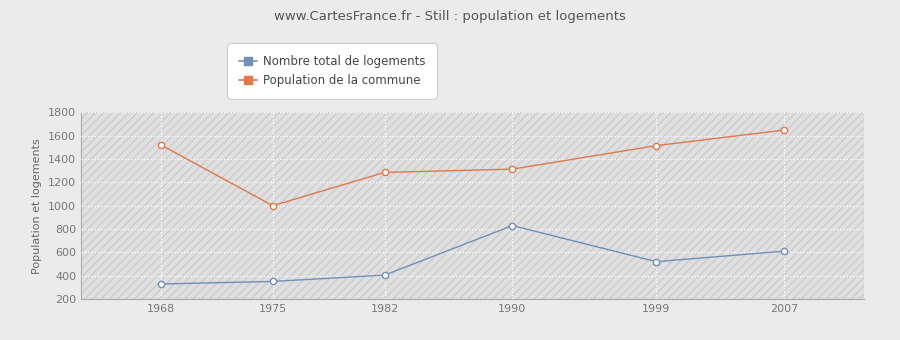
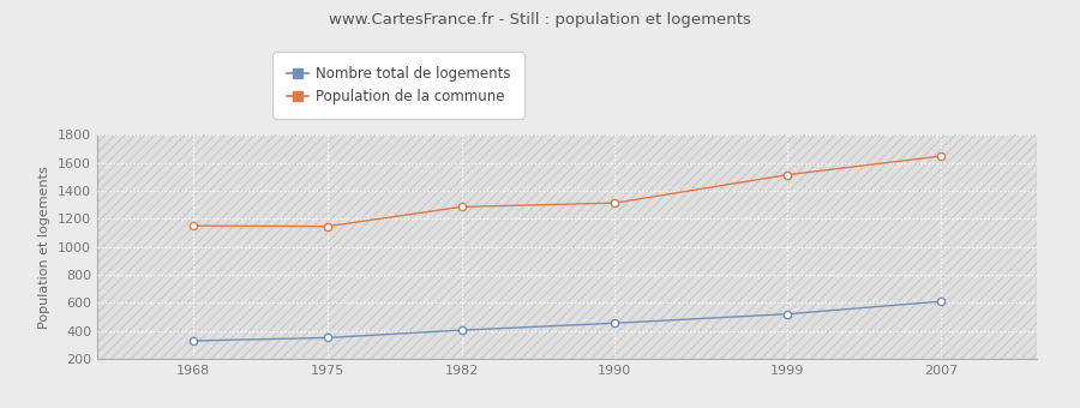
Population de la commune/1968: 1520 -> 1150
Population de la commune/1975: 1000 -> 1150
Nombre total de logements/1990: 830 -> 460
